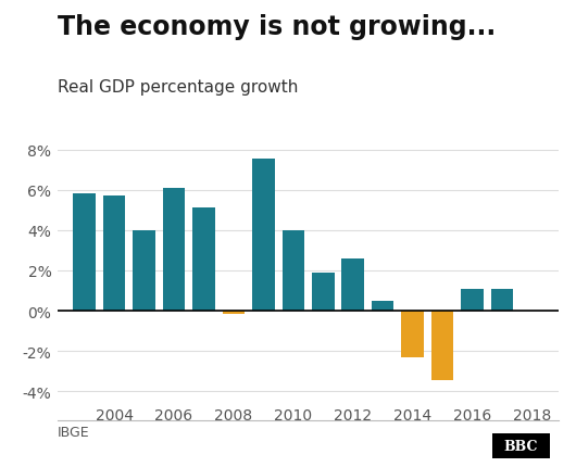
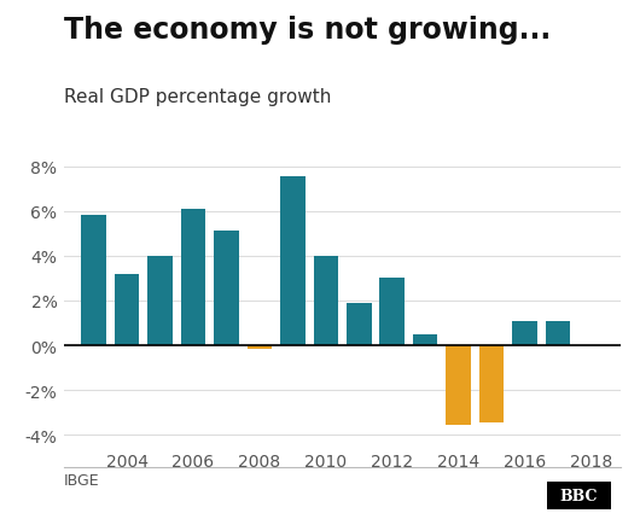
2004: 5.7% -> 3.2%
2012: 2.6% -> 3.0%
2014: -2.3% -> -3.5%
